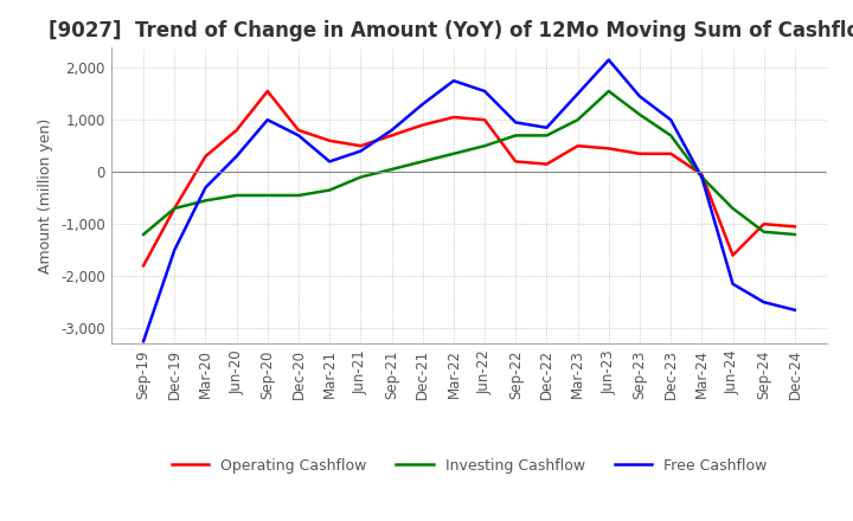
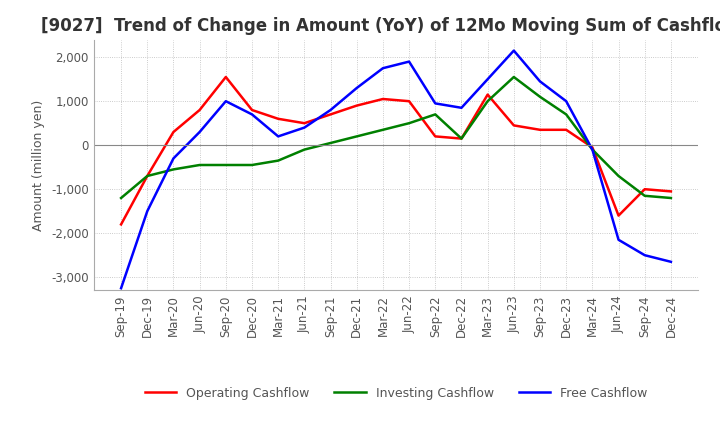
Free Cashflow/Jun-22: 1,550 -> 1,900
Investing Cashflow/Dec-22: 700 -> 150
Operating Cashflow/Mar-23: 500 -> 1,150
